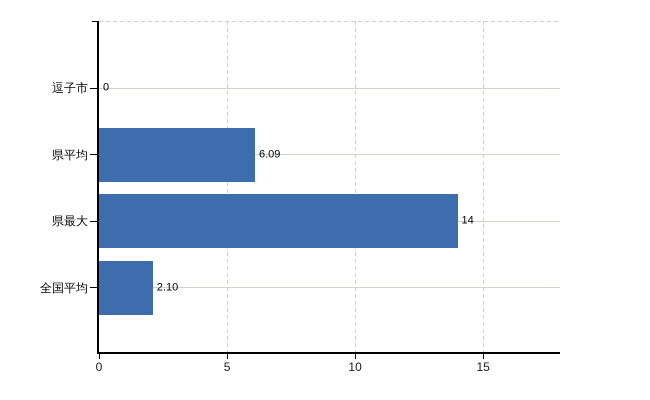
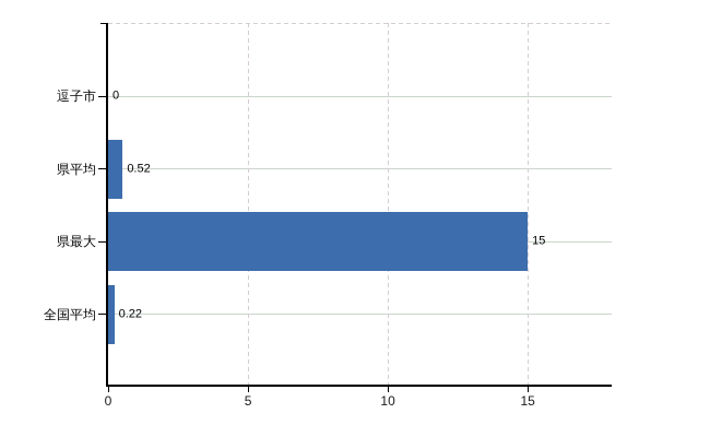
県平均: 6.09 -> 0.52
県最大: 14 -> 15
全国平均: 2.10 -> 0.22
